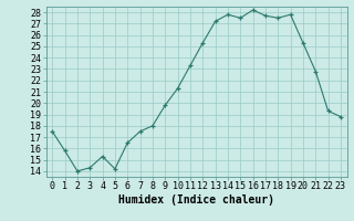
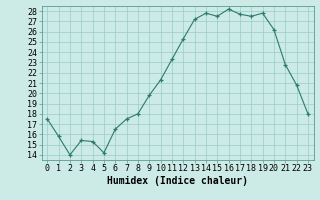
3: 14.3 -> 15.4
20: 25.3 -> 26.2
22: 19.3 -> 20.8
23: 18.8 -> 18.0
